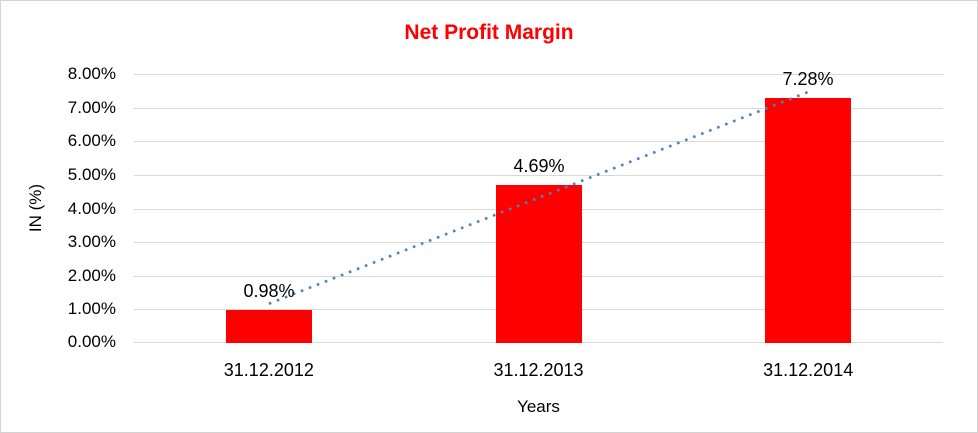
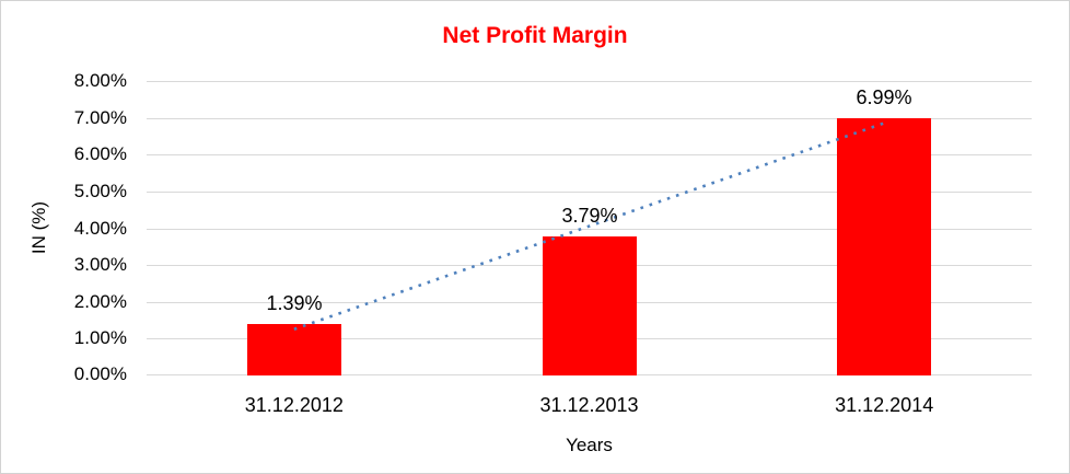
31.12.2012: 0.98% -> 1.39%
31.12.2013: 4.69% -> 3.79%
31.12.2014: 7.28% -> 6.99%
